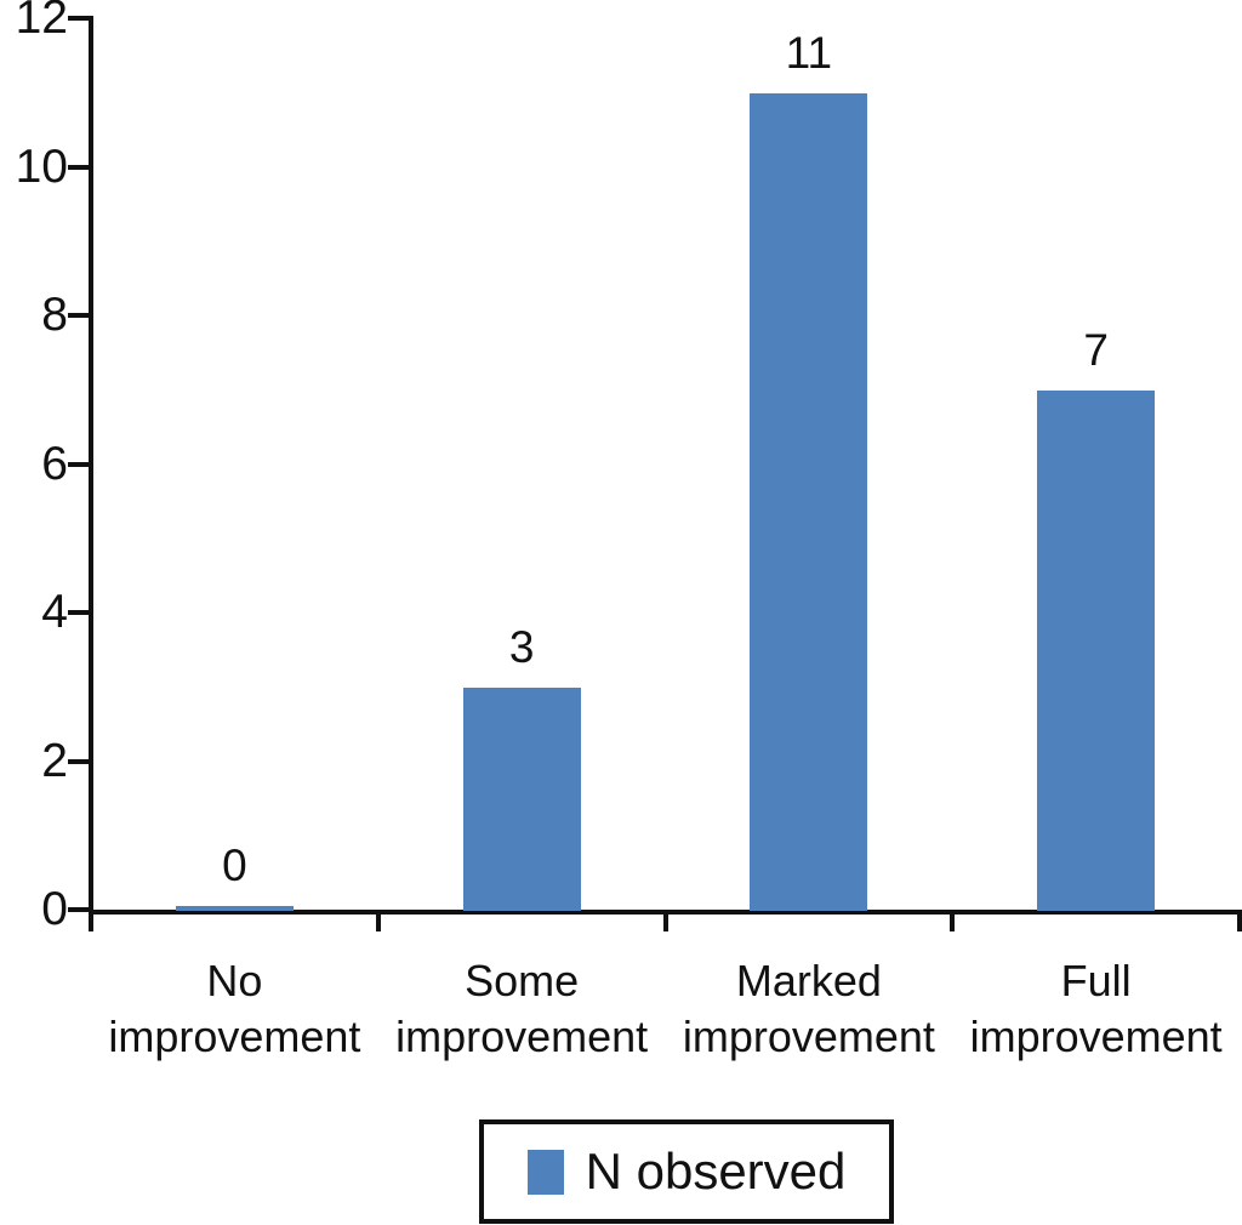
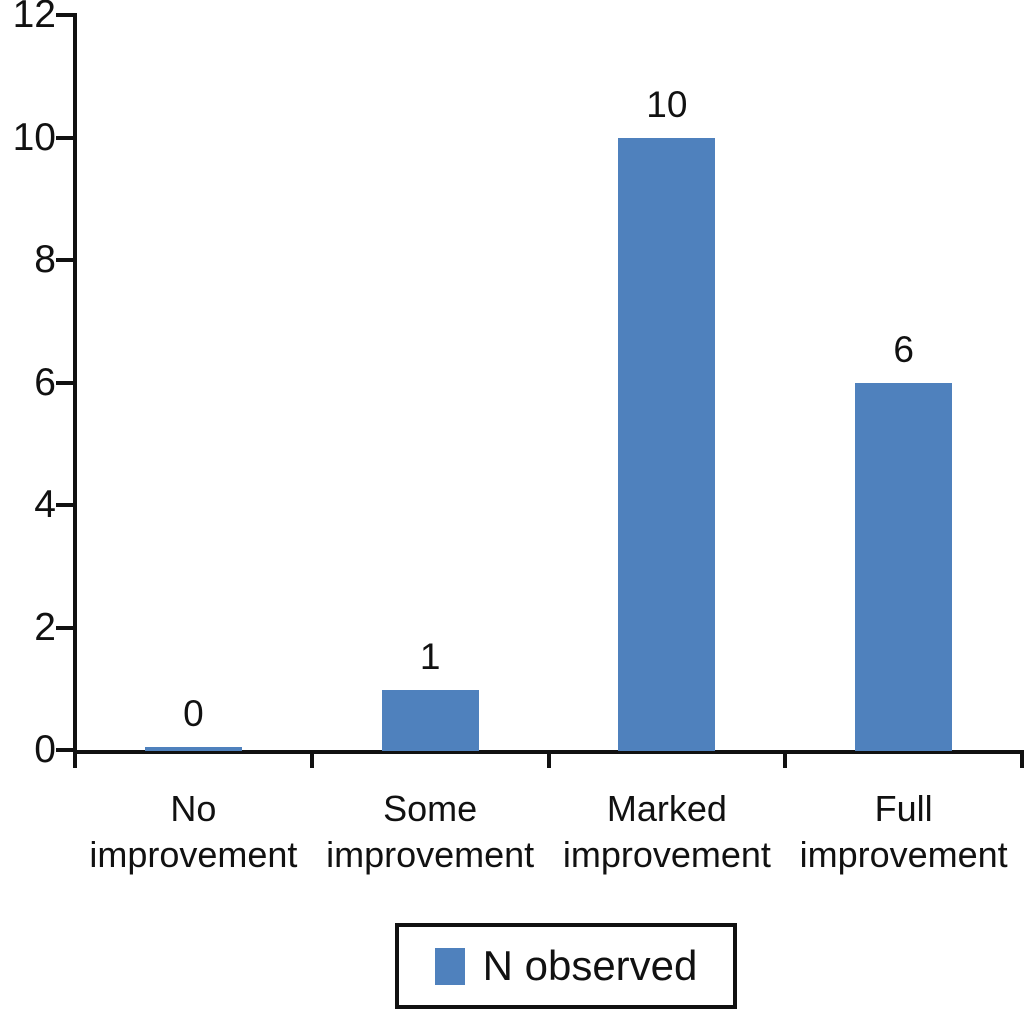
Some improvement: 3 -> 1
Marked improvement: 11 -> 10
Full improvement: 7 -> 6
